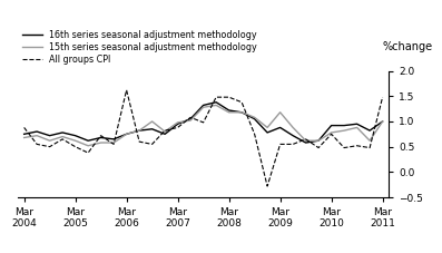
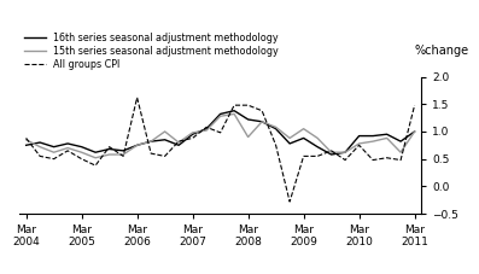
15th series seasonal adjustment methodology/Mar 2004: 0.68 -> 0.85
15th series seasonal adjustment methodology/Mar 2008: 1.18 -> 0.90
15th series seasonal adjustment methodology/Mar 2009: 1.18 -> 1.05
